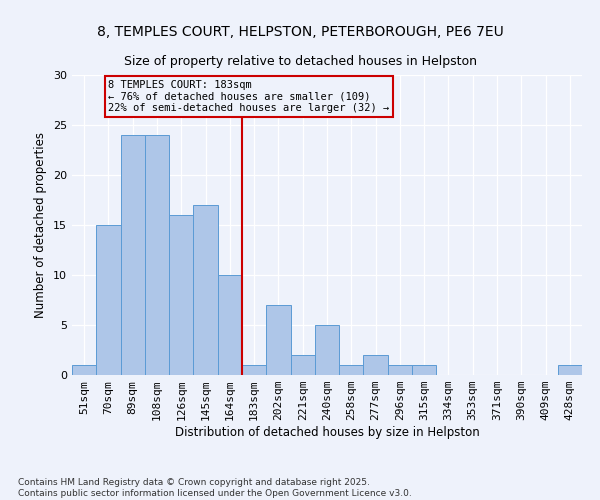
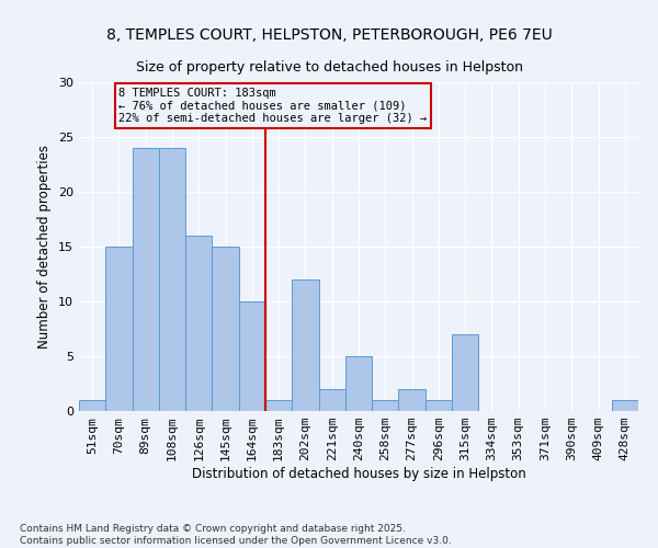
145sqm: 17 -> 15
202sqm: 7 -> 12
315sqm: 1 -> 7
